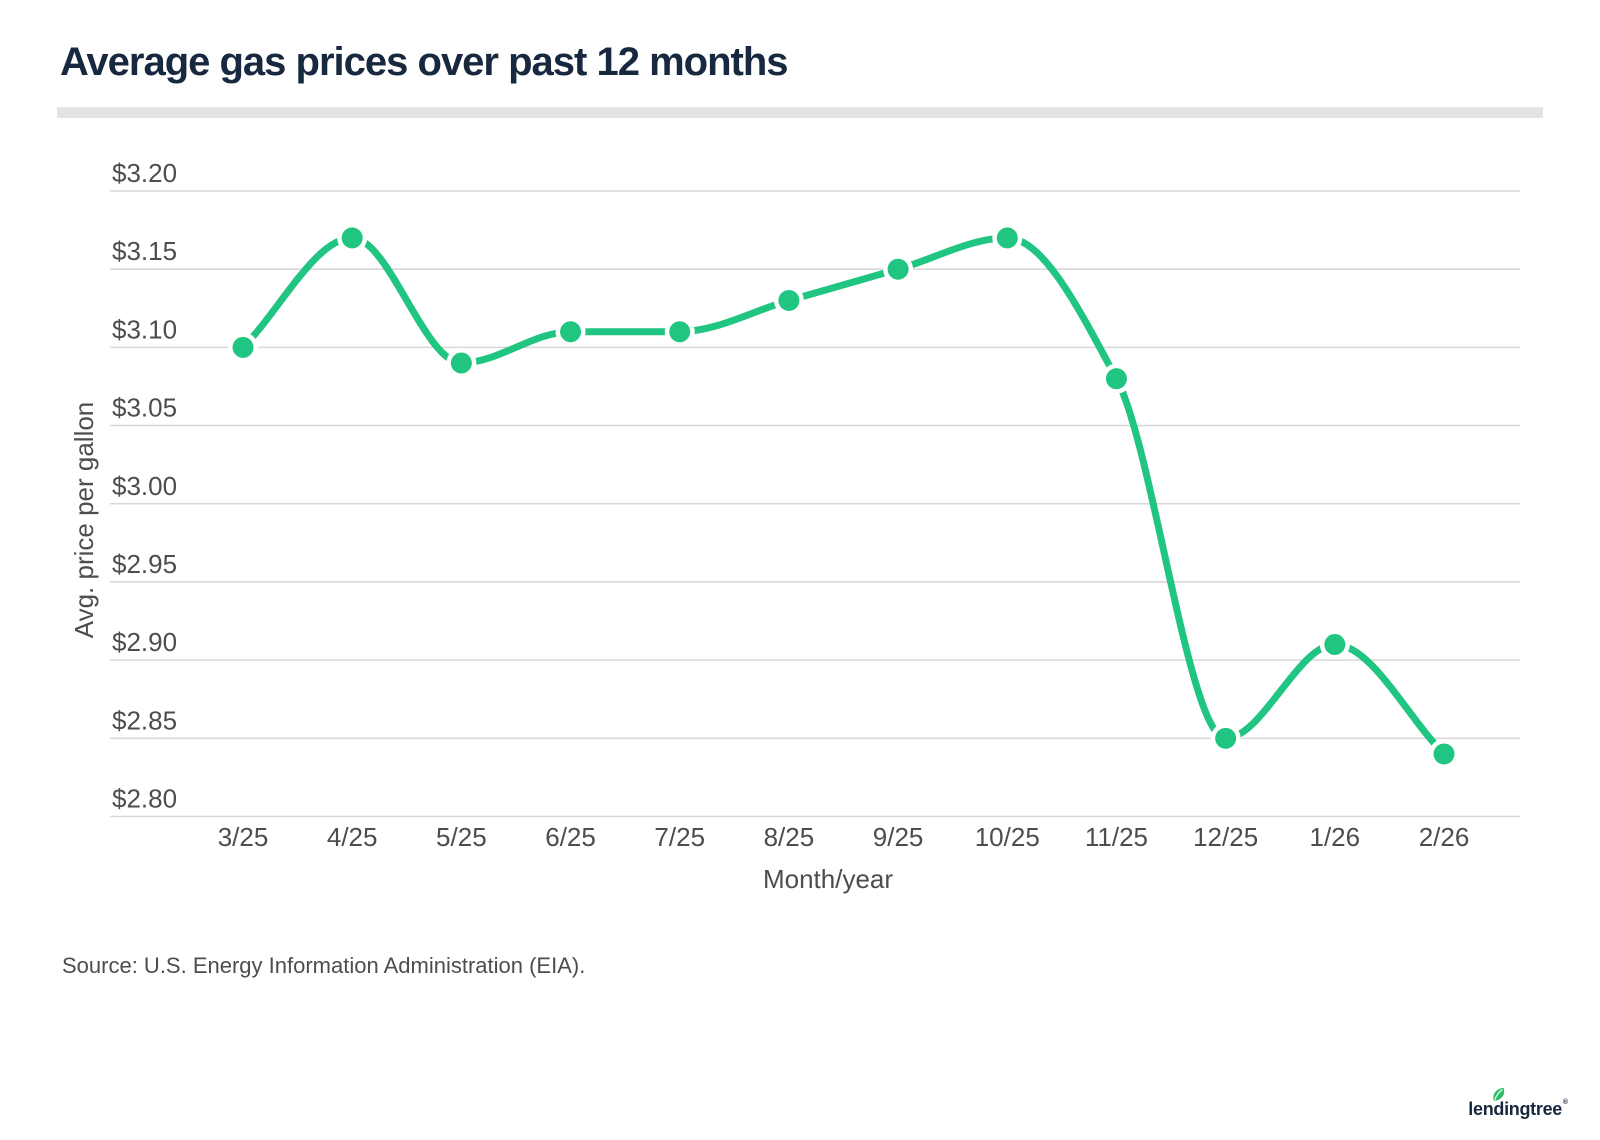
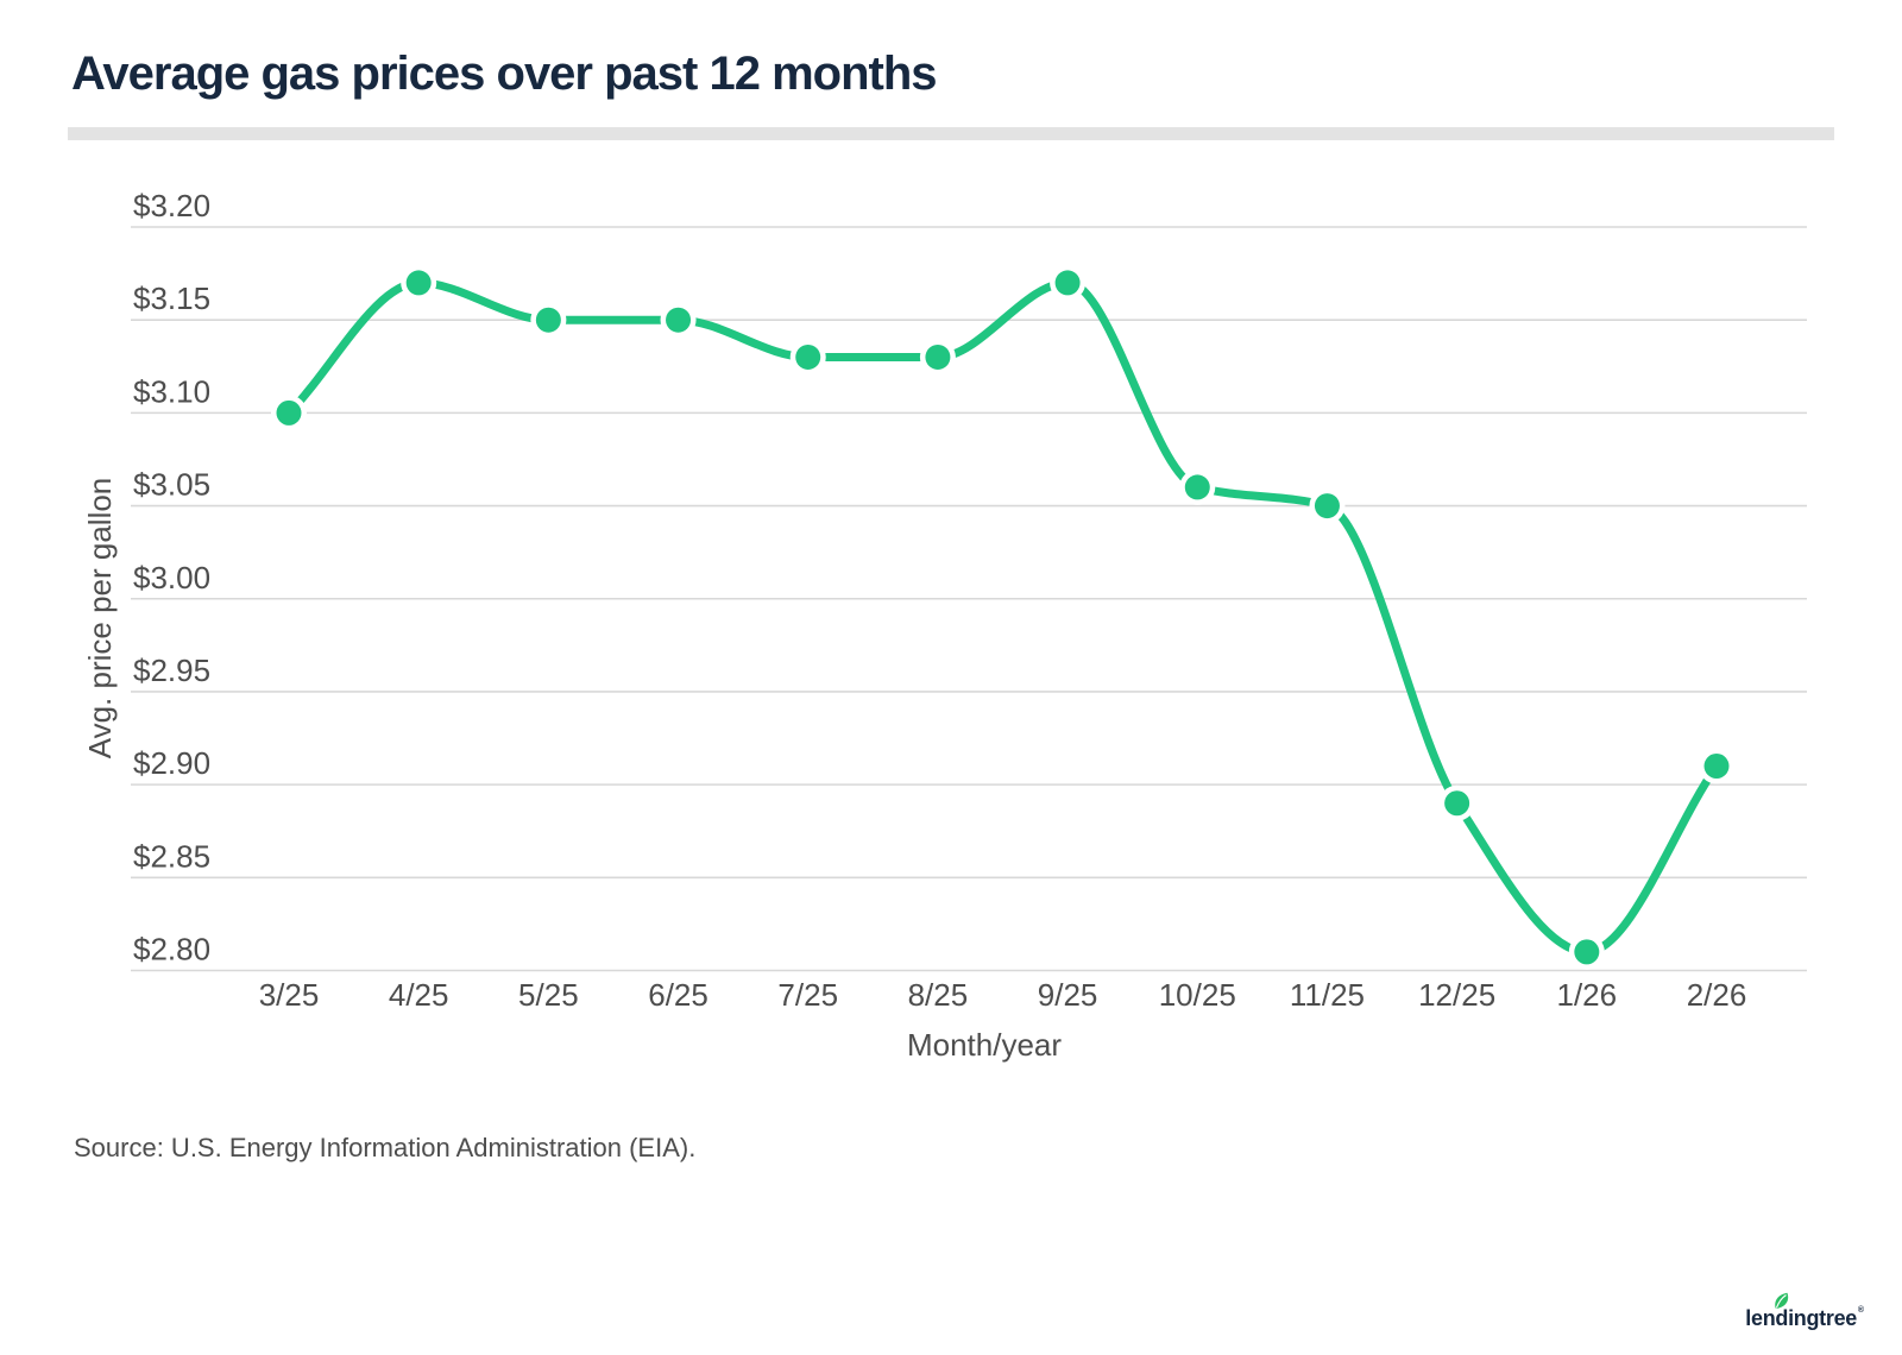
5/25: $3.09 -> $3.15
6/25: $3.11 -> $3.15
7/25: $3.11 -> $3.13
9/25: $3.15 -> $3.17
10/25: $3.17 -> $3.06
11/25: $3.08 -> $3.05
12/25: $2.85 -> $2.89
1/26: $2.91 -> $2.81
2/26: $2.84 -> $2.91
